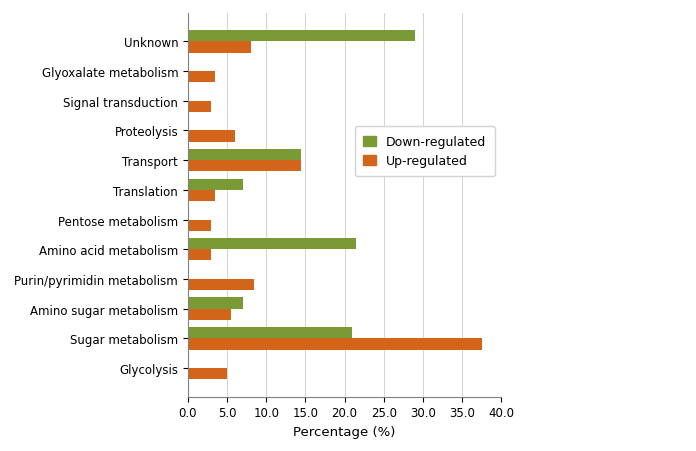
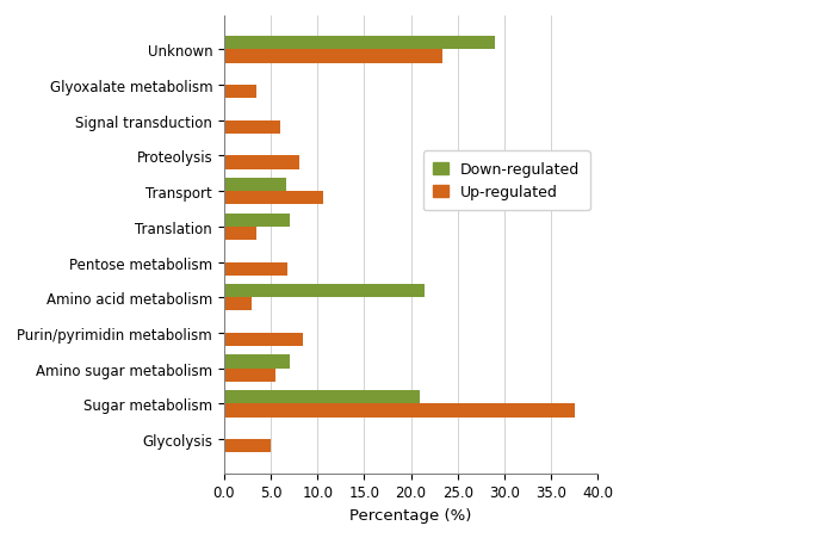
Up-regulated/Unknown: 8.0 -> 23.4
Up-regulated/Signal transduction: 3.0 -> 6.0
Up-regulated/Proteolysis: 6.0 -> 8.0
Down-regulated/Transport: 14.5 -> 6.6
Up-regulated/Transport: 14.5 -> 10.6
Up-regulated/Pentose metabolism: 3.0 -> 6.8
